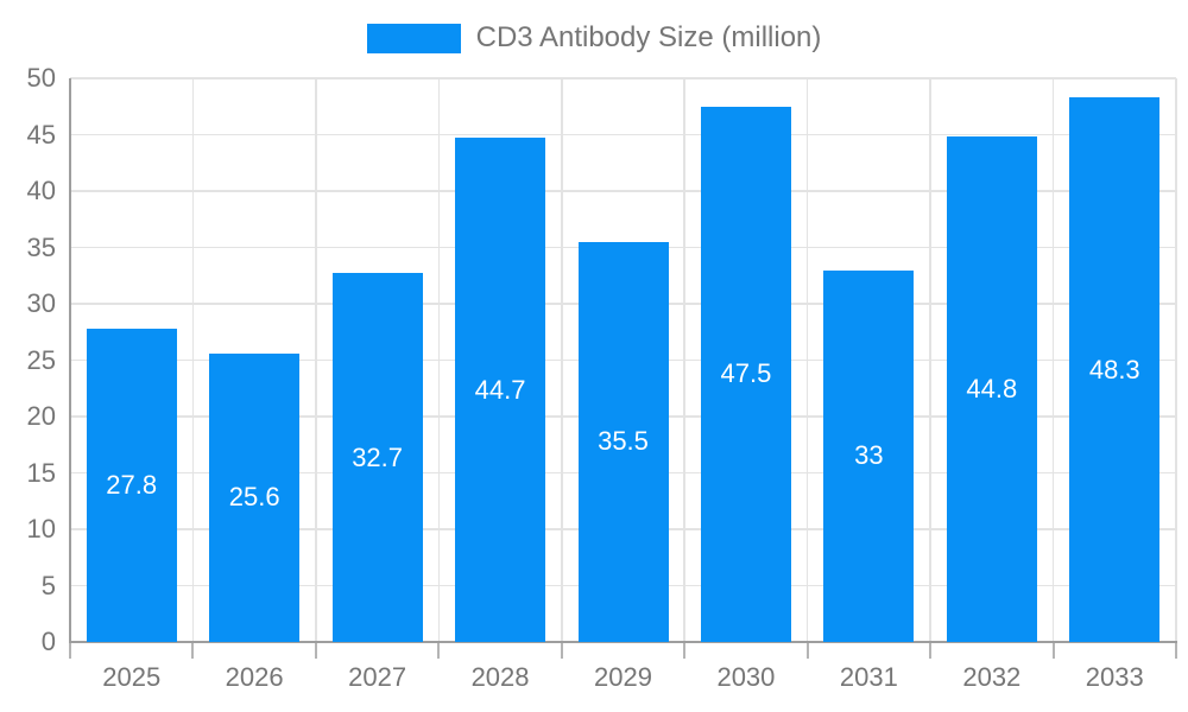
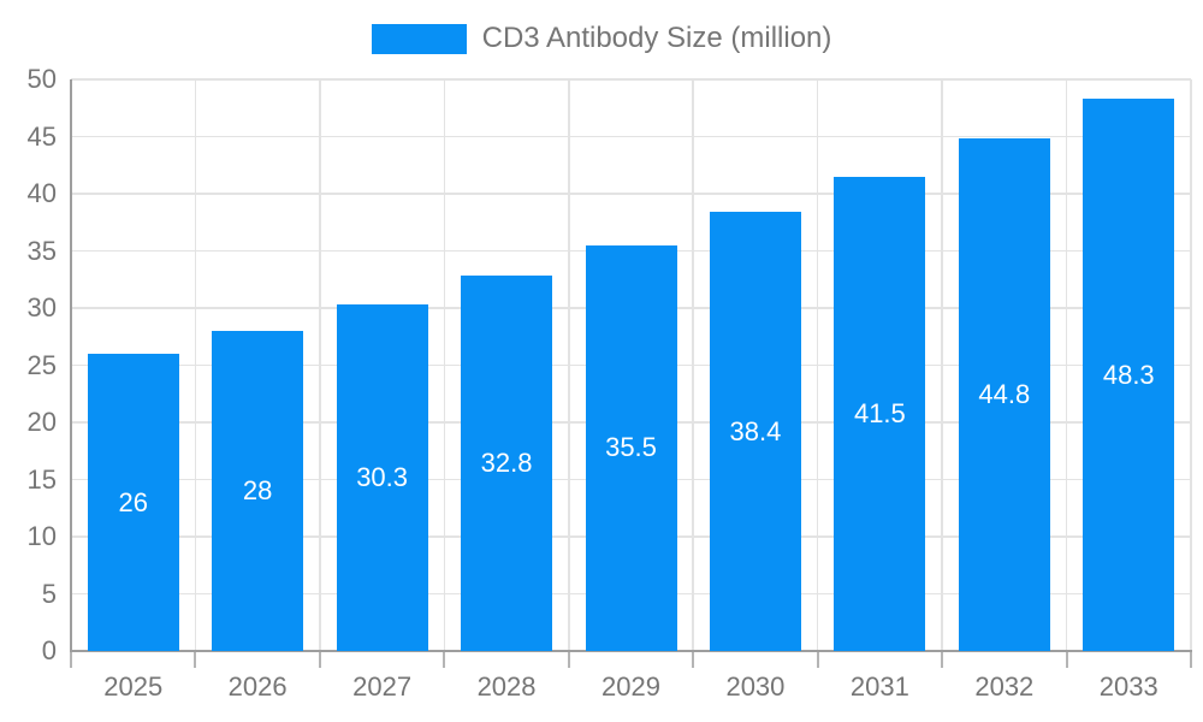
2025: 27.8 -> 26
2026: 25.6 -> 28
2027: 32.7 -> 30.3
2028: 44.7 -> 32.8
2030: 47.5 -> 38.4
2031: 33 -> 41.5
